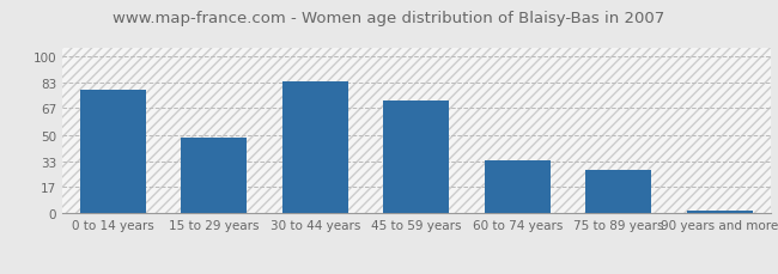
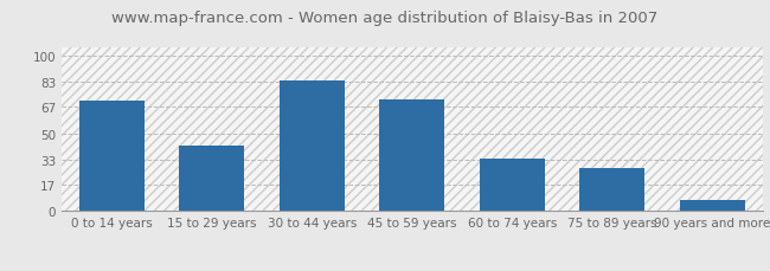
0 to 14 years: 79 -> 71
15 to 29 years: 48 -> 42
90 years and more: 2 -> 7
